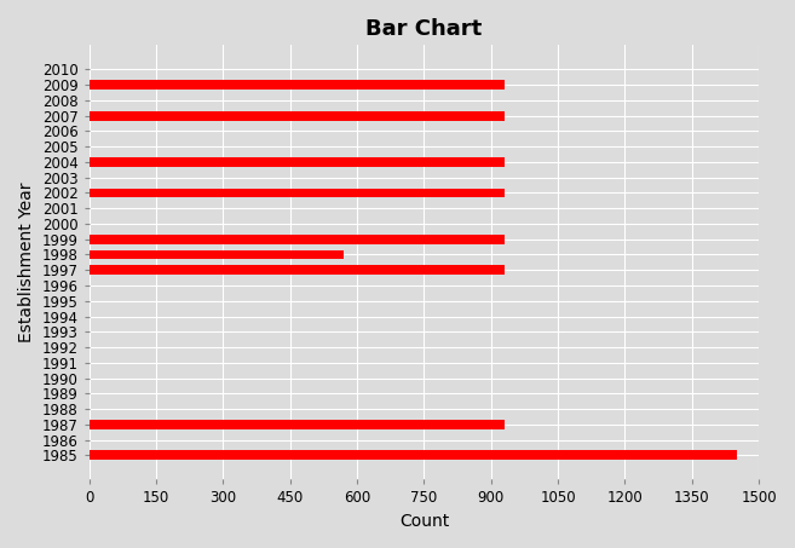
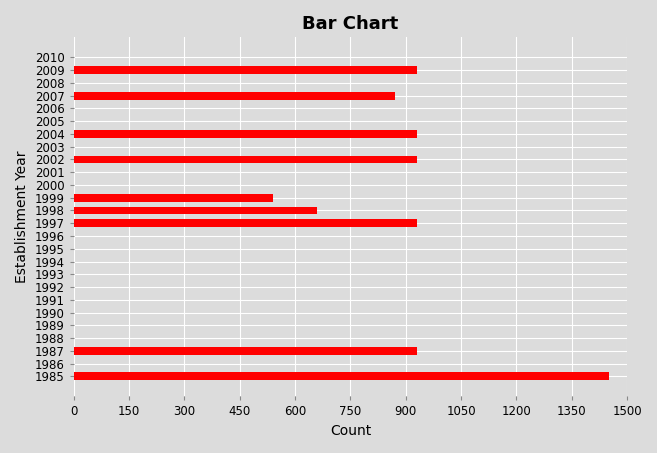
2007: 930 -> 870
1999: 930 -> 540
1998: 570 -> 660
